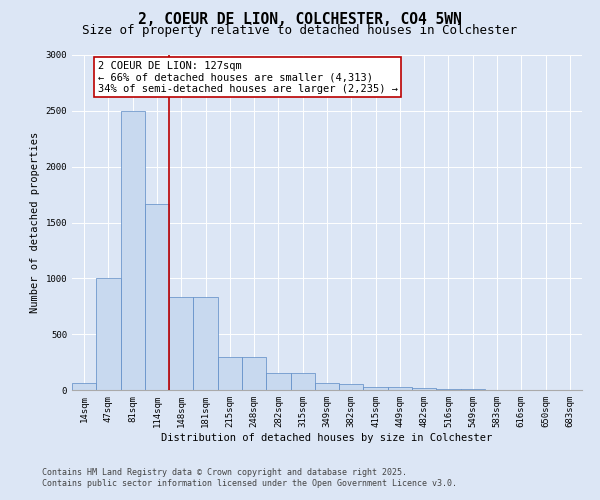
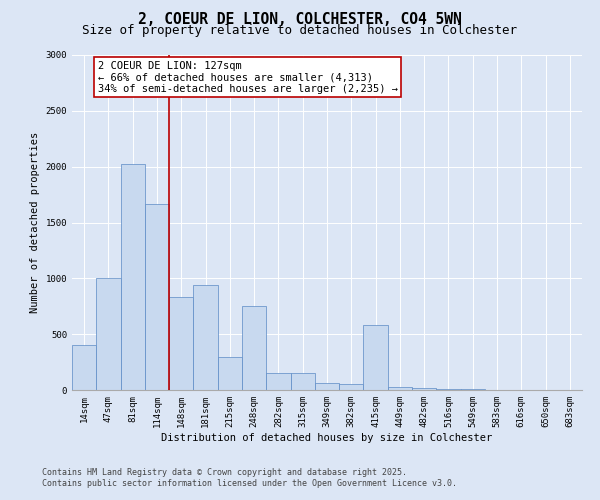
14sqm: 60 -> 400
81sqm: 2500 -> 2020
181sqm: 830 -> 940
248sqm: 300 -> 750
415sqm: 30 -> 580
